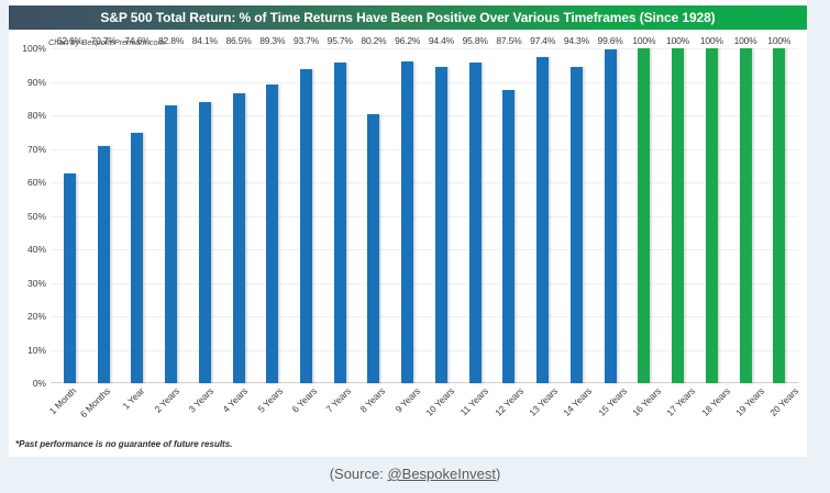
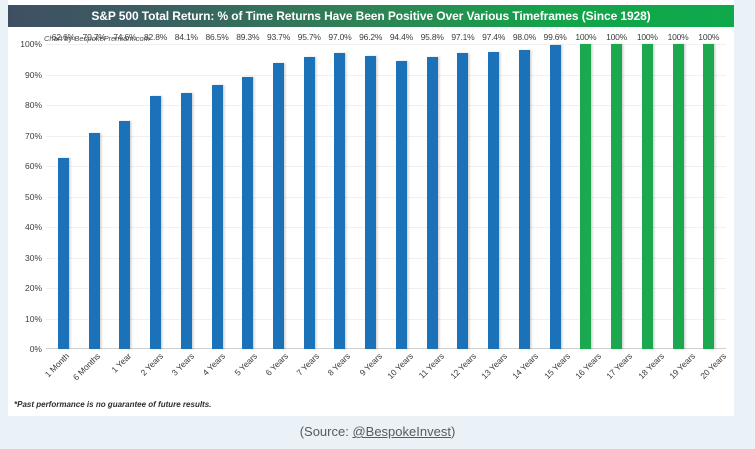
8 Years: 80.2% -> 97.0%
12 Years: 87.5% -> 97.1%
14 Years: 94.3% -> 98.0%
